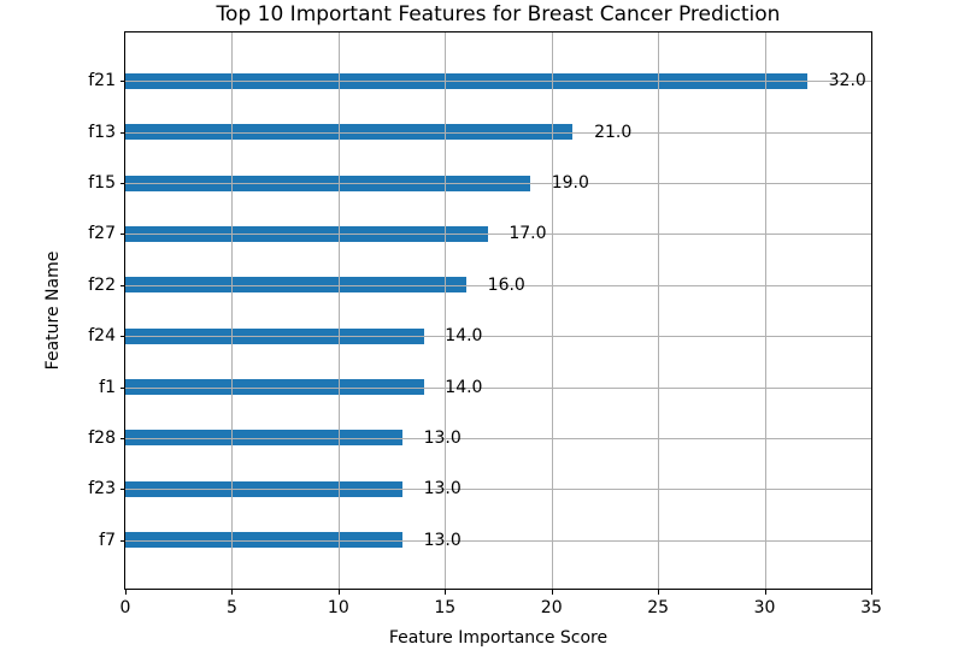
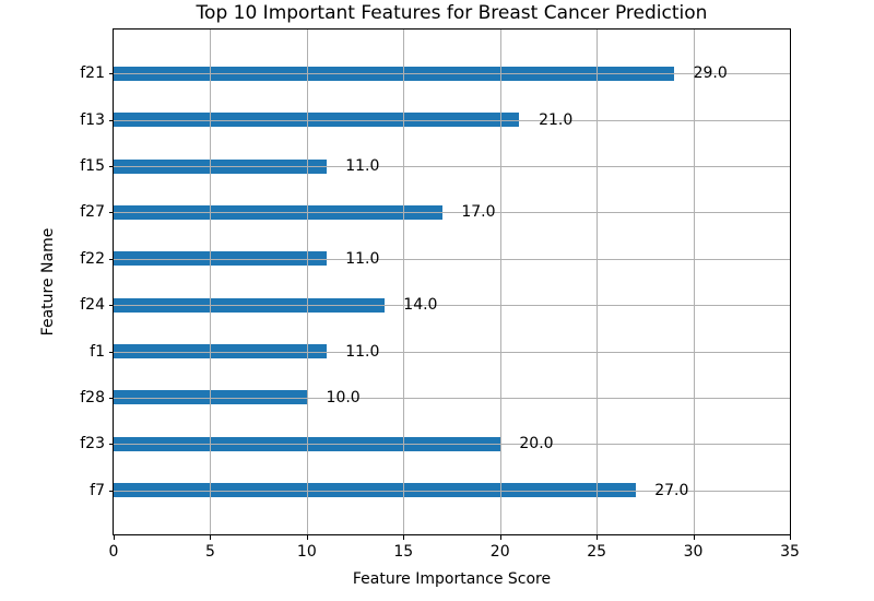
f21: 32.0 -> 29.0
f15: 19.0 -> 11.0
f22: 16.0 -> 11.0
f1: 14.0 -> 11.0
f28: 13.0 -> 10.0
f23: 13.0 -> 20.0
f7: 13.0 -> 27.0
